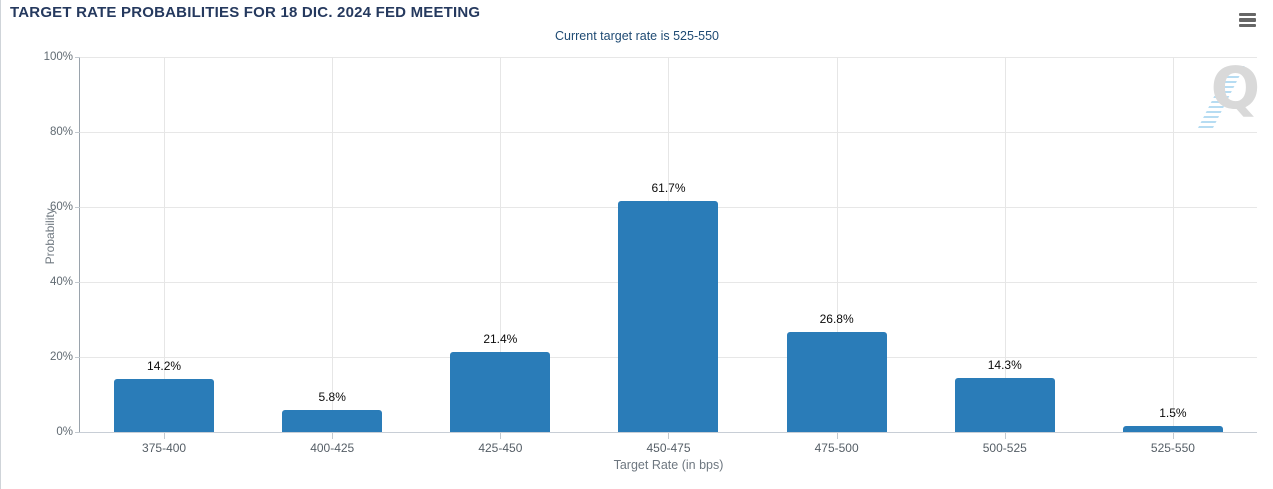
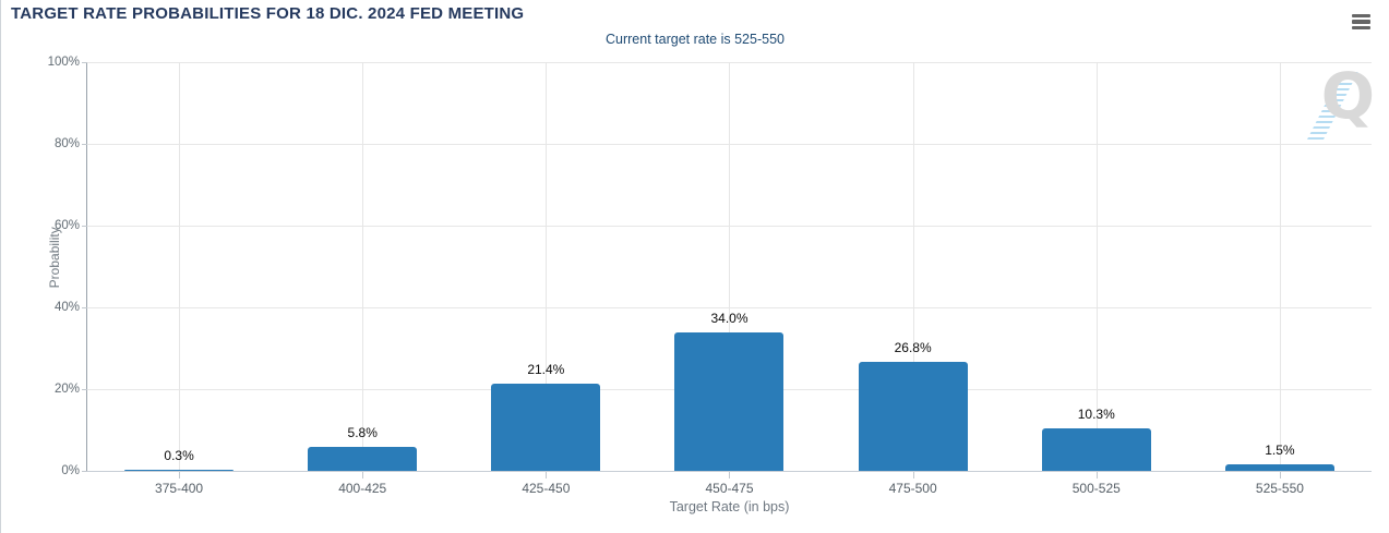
375-400: 14.2% -> 0.3%
450-475: 61.7% -> 34.0%
500-525: 14.3% -> 10.3%
